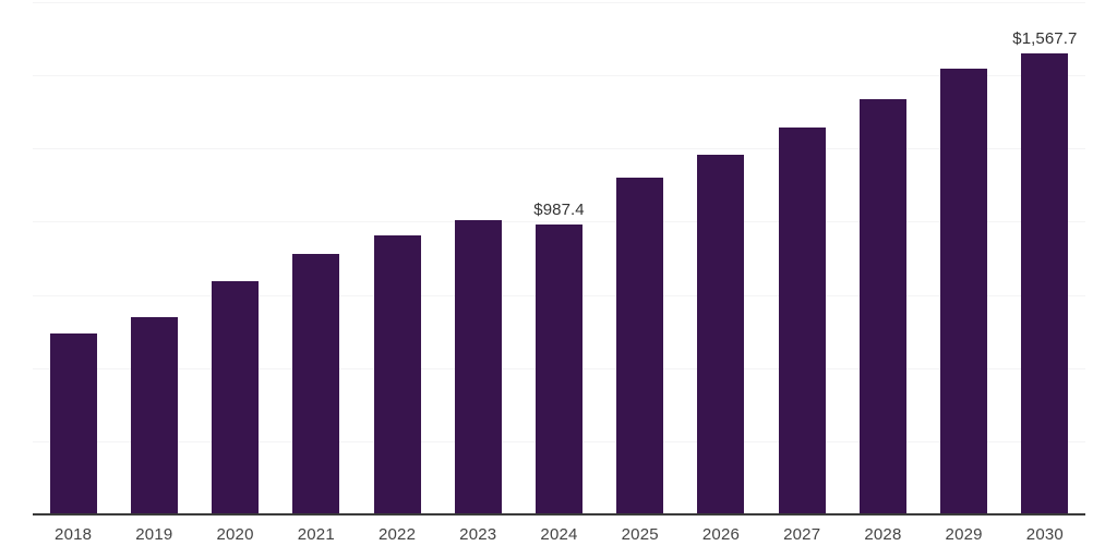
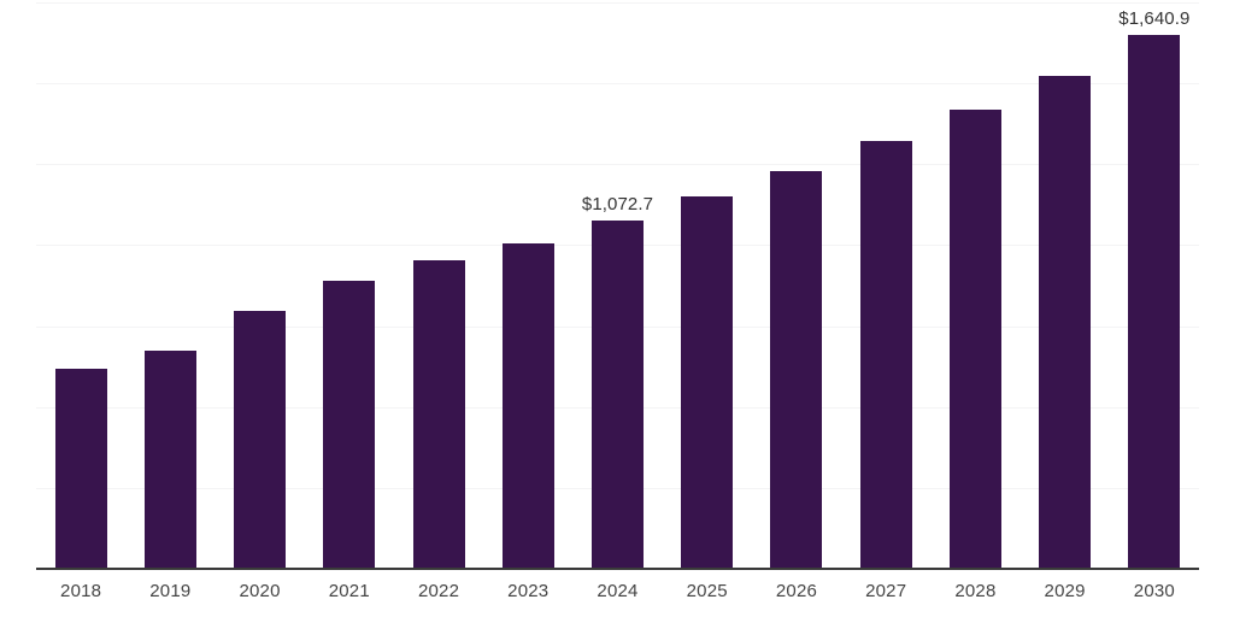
2024: $987.4 -> $1,072.7
2030: $1,567.7 -> $1,640.9
